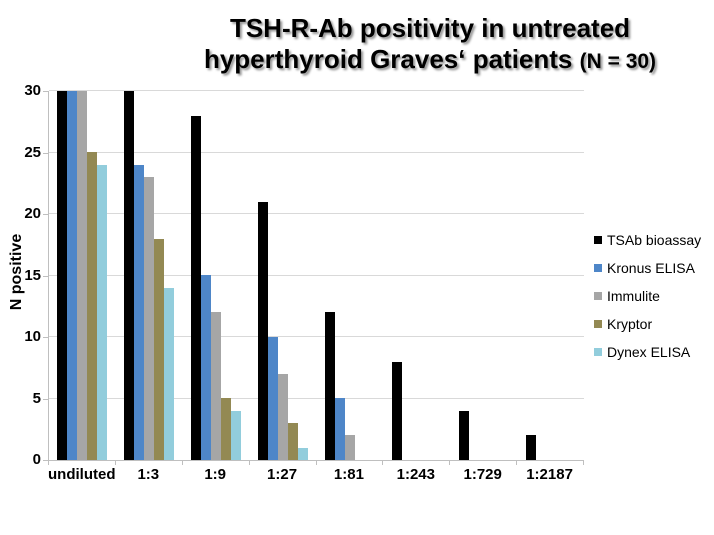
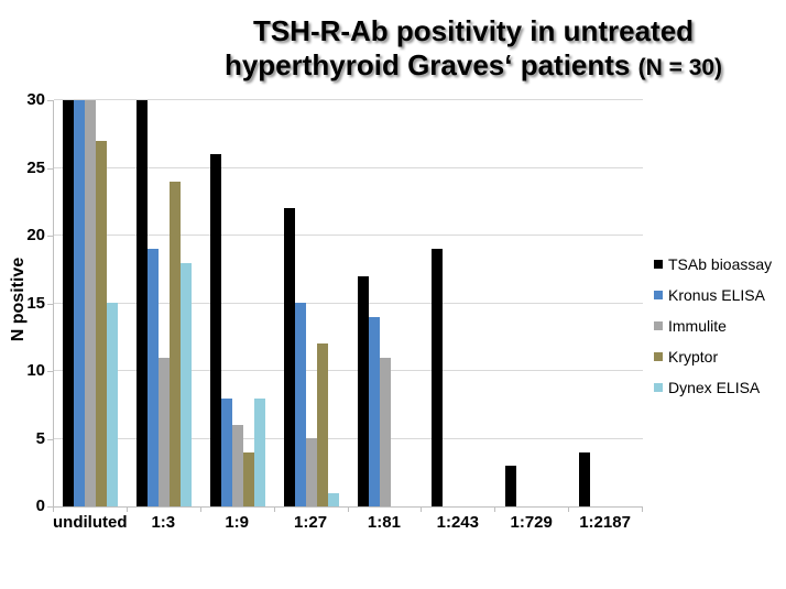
Kryptor/undiluted: 25 -> 27
Dynex ELISA/undiluted: 24 -> 15
Kronus ELISA/1:3: 24 -> 19
Immulite/1:3: 23 -> 11
Kryptor/1:3: 18 -> 24
Dynex ELISA/1:3: 14 -> 18
TSAb bioassay/1:9: 28 -> 26
Kronus ELISA/1:9: 15 -> 8
Immulite/1:9: 12 -> 6
Kryptor/1:9: 5 -> 4
Dynex ELISA/1:9: 4 -> 8
TSAb bioassay/1:27: 21 -> 22
Kronus ELISA/1:27: 10 -> 15
Immulite/1:27: 7 -> 5
Kryptor/1:27: 3 -> 12
TSAb bioassay/1:81: 12 -> 17
Kronus ELISA/1:81: 5 -> 14
Immulite/1:81: 2 -> 11
TSAb bioassay/1:243: 8 -> 19
TSAb bioassay/1:729: 4 -> 3
TSAb bioassay/1:2187: 2 -> 4
